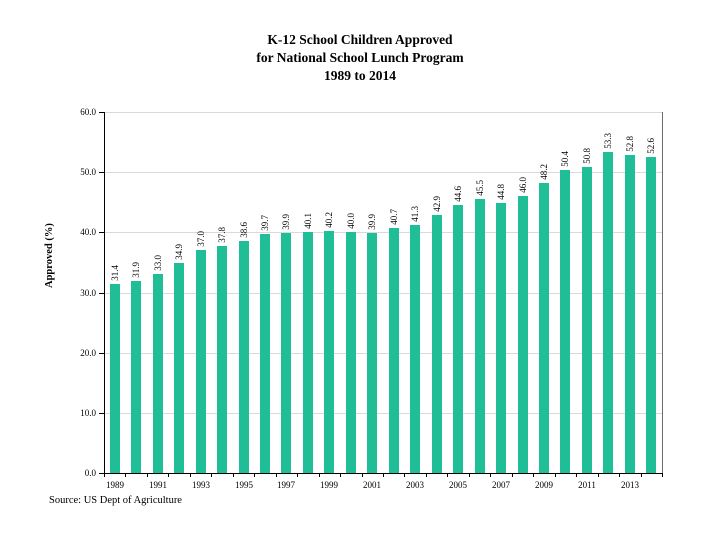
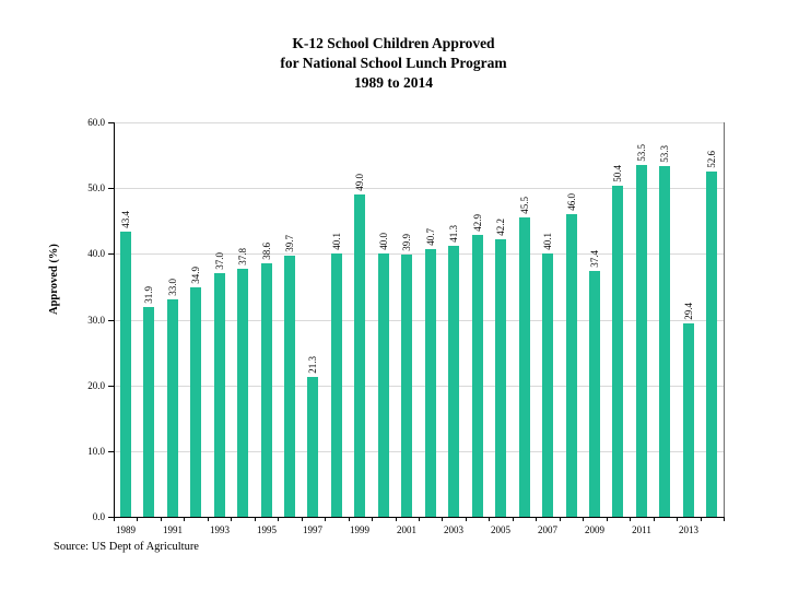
1989: 31.4 -> 43.4
1997: 39.9 -> 21.3
1999: 40.2 -> 49.0
2005: 44.6 -> 42.2
2007: 44.8 -> 40.1
2009: 48.2 -> 37.4
2011: 50.8 -> 53.5
2013: 52.8 -> 29.4
